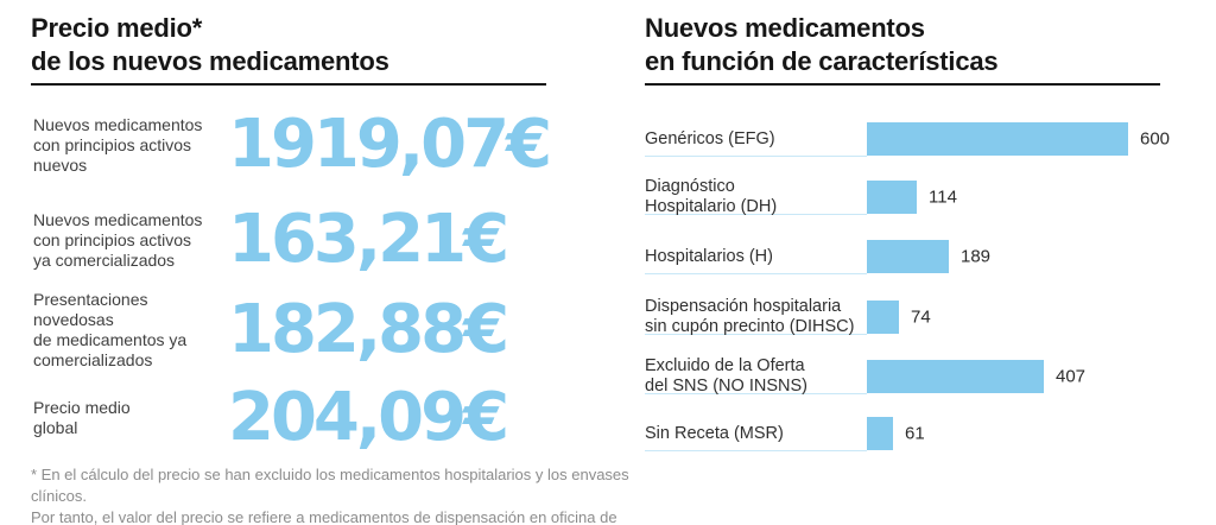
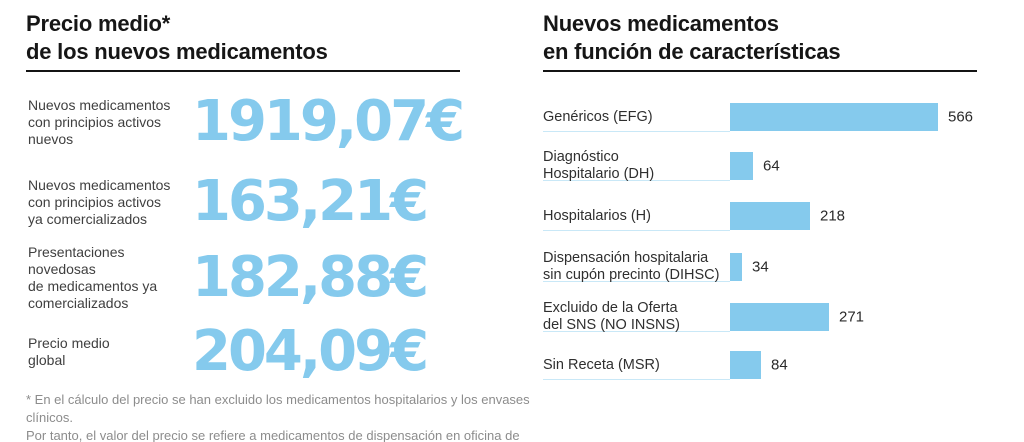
Nuevos medicamentos en función de características/Genéricos (EFG): 600 -> 566
Nuevos medicamentos en función de características/Diagnóstico Hospitalario (DH): 114 -> 64
Nuevos medicamentos en función de características/Hospitalarios (H): 189 -> 218
Nuevos medicamentos en función de características/Dispensación hospitalaria sin cupón precinto (DIHSC): 74 -> 34
Nuevos medicamentos en función de características/Excluido de la Oferta del SNS (NO INSNS): 407 -> 271
Nuevos medicamentos en función de características/Sin Receta (MSR): 61 -> 84
